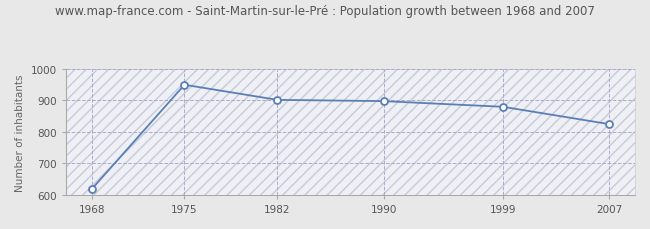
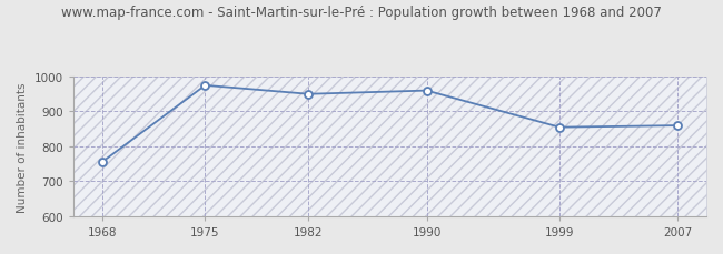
1968: 618 -> 755
1975: 950 -> 975
1982: 902 -> 950
1990: 898 -> 960
1999: 880 -> 855
2007: 825 -> 860
